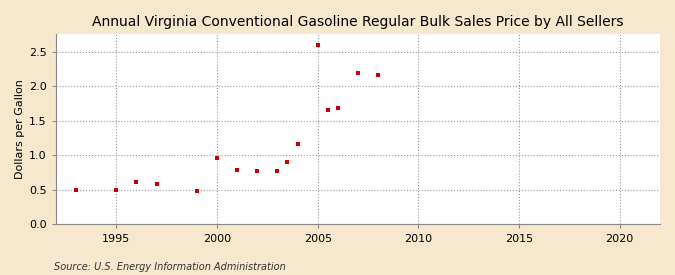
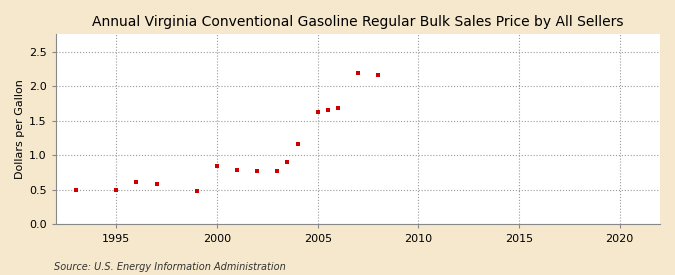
2000: 0.96 -> 0.84
2005: 2.60 -> 1.63
